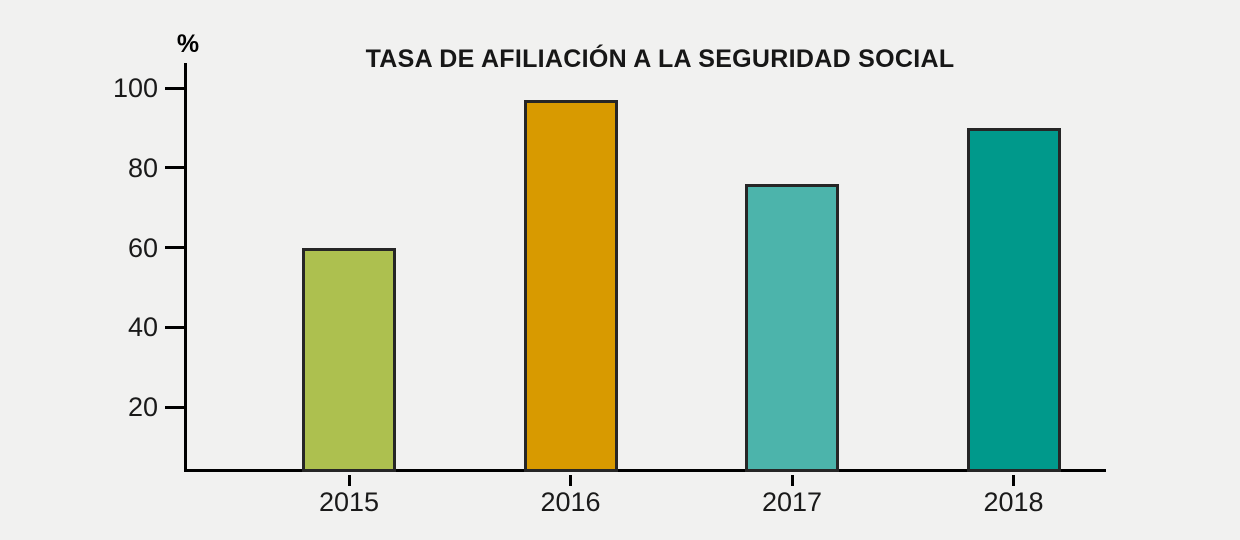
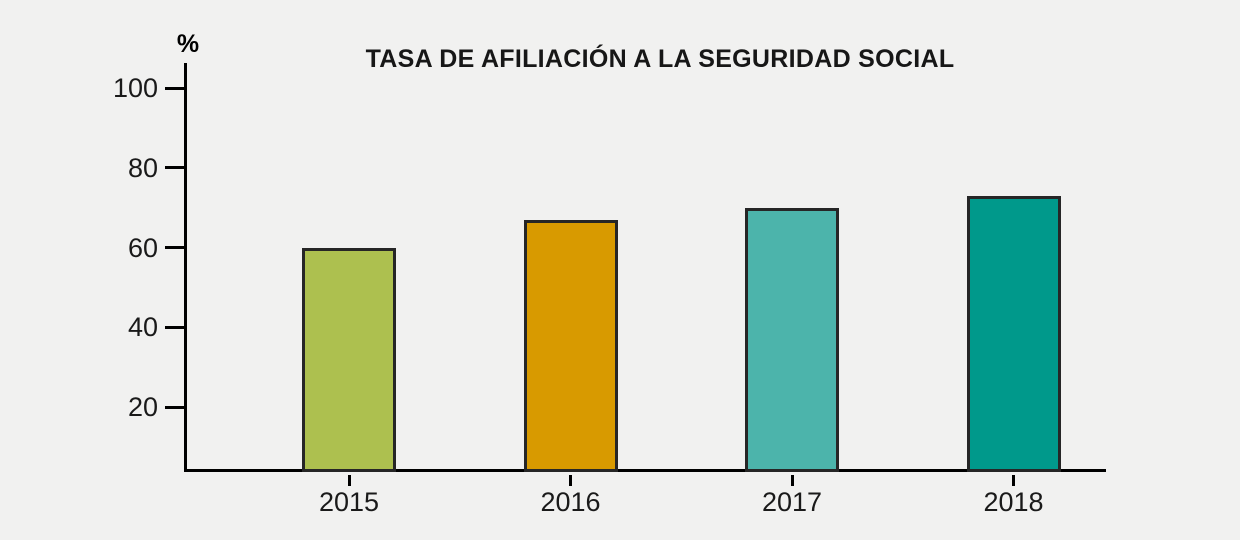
2016: 97 -> 67
2017: 76 -> 70
2018: 90 -> 73
